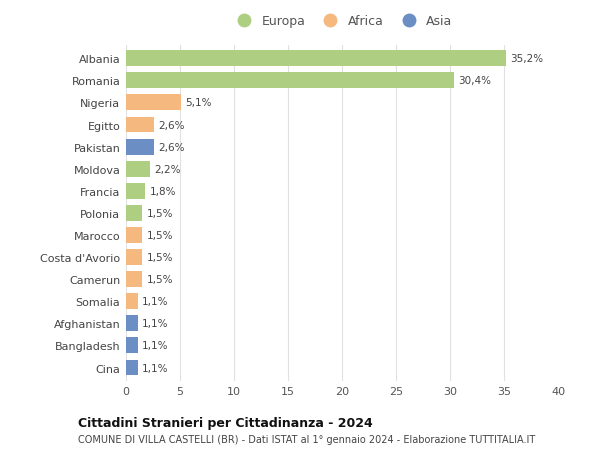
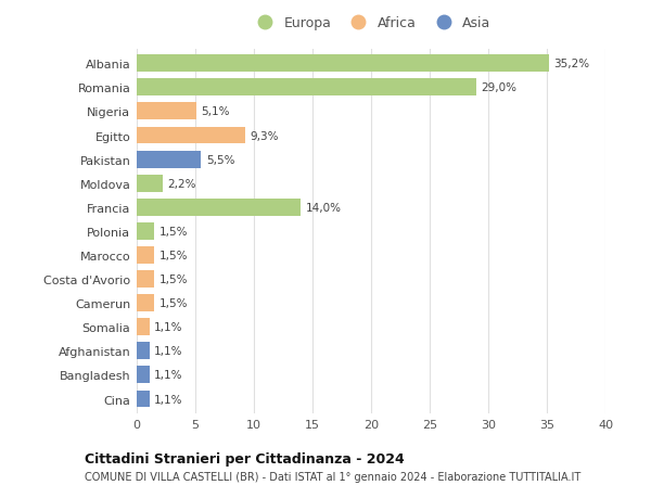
Romania: 30,4% -> 29,0%
Egitto: 2,6% -> 9,3%
Pakistan: 2,6% -> 5,5%
Francia: 1,8% -> 14,0%
